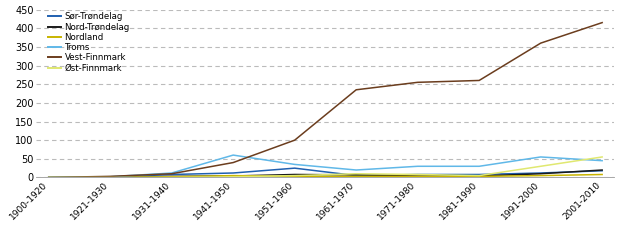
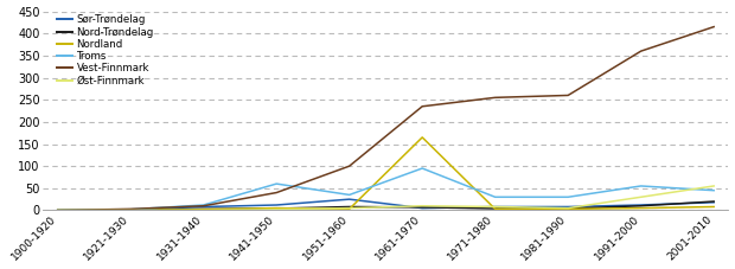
Nordland/1961-1970: 3 -> 165
Troms/1961-1970: 20 -> 95
